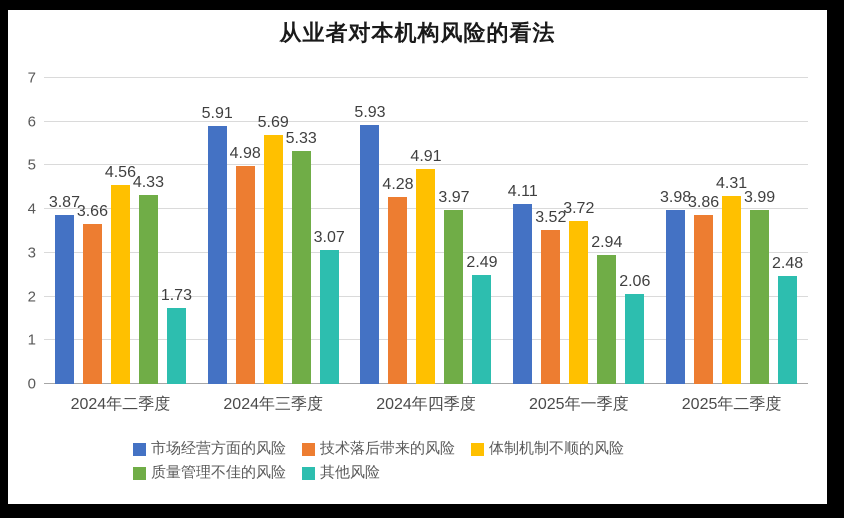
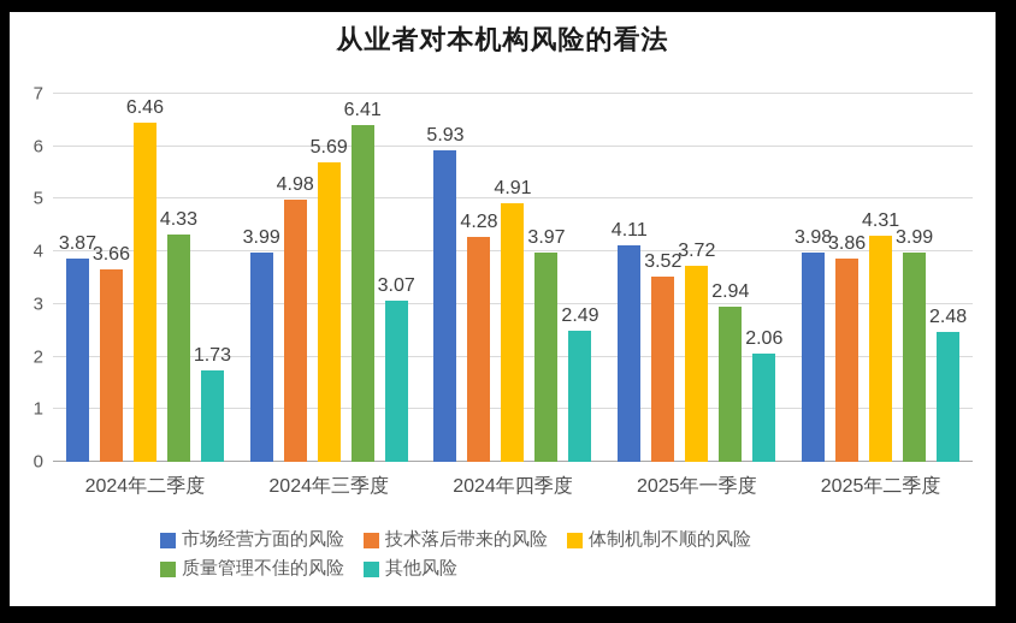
体制机制不顺的风险/2024年二季度: 4.56 -> 6.46
市场经营方面的风险/2024年三季度: 5.91 -> 3.99
质量管理不佳的风险/2024年三季度: 5.33 -> 6.41
